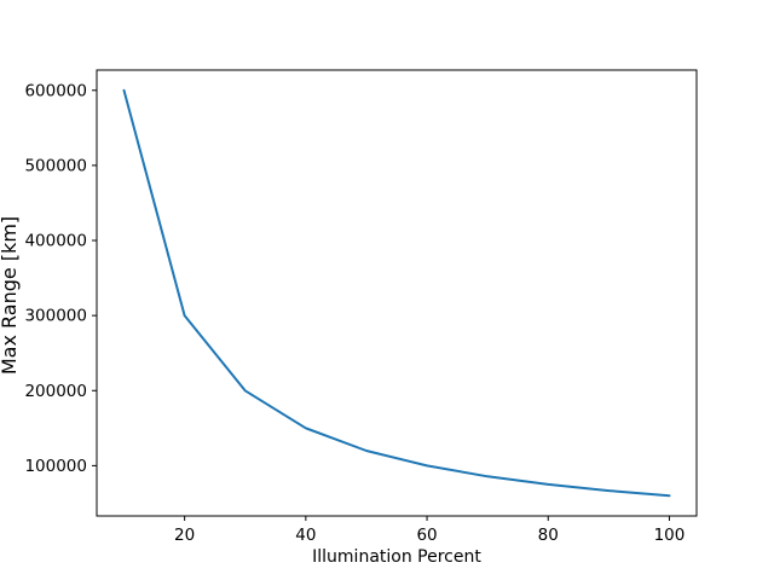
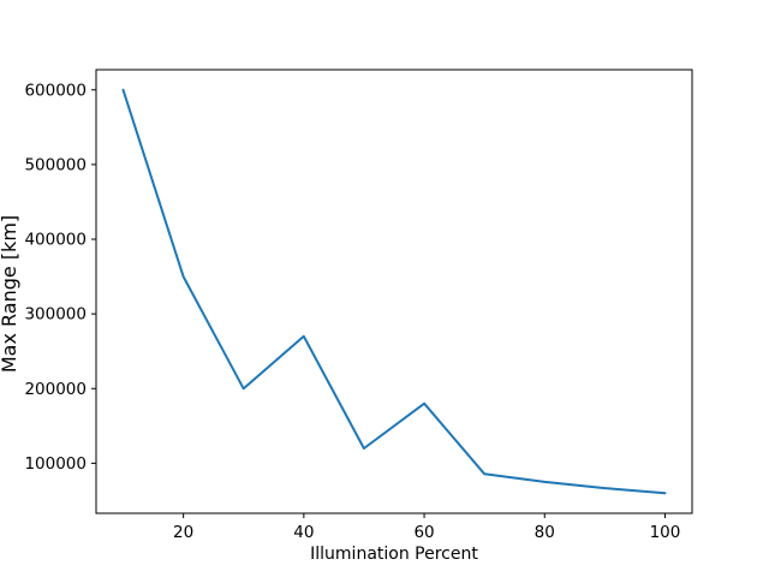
20: 300000 -> 350000
40: 150000 -> 270000
60: 100000 -> 180000
